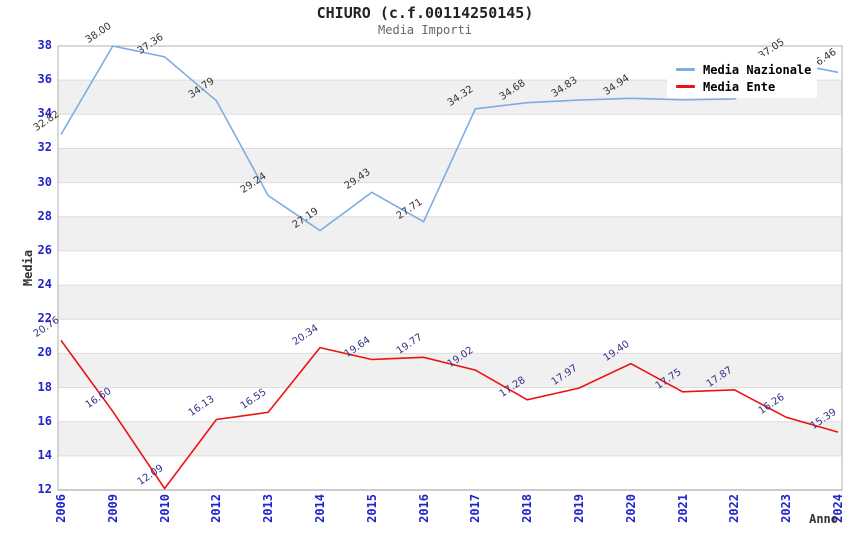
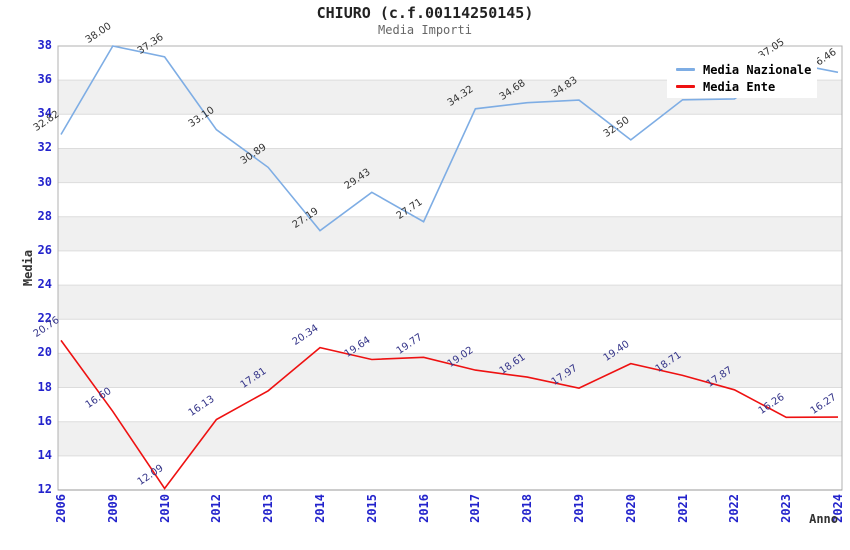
Media Nazionale/2012: 34.79 -> 33.10
Media Nazionale/2013: 29.24 -> 30.89
Media Ente/2013: 16.55 -> 17.81
Media Ente/2018: 17.28 -> 18.61
Media Nazionale/2020: 34.94 -> 32.50
Media Ente/2021: 17.75 -> 18.71
Media Ente/2024: 15.39 -> 16.27
